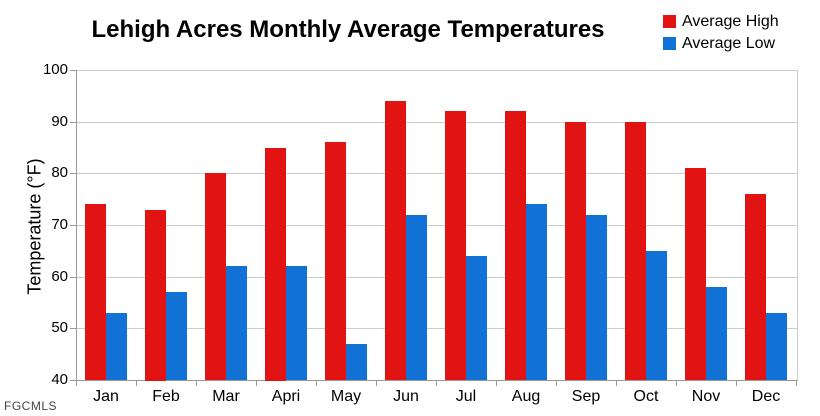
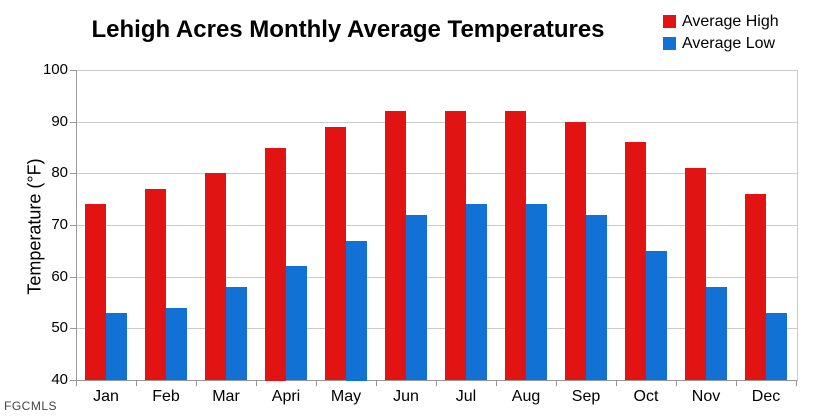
Average High/Feb: 73 -> 77
Average Low/Feb: 57 -> 54
Average Low/Mar: 62 -> 58
Average High/May: 86 -> 89
Average Low/May: 47 -> 67
Average High/Jun: 94 -> 92
Average Low/Jul: 64 -> 74
Average High/Oct: 90 -> 86
